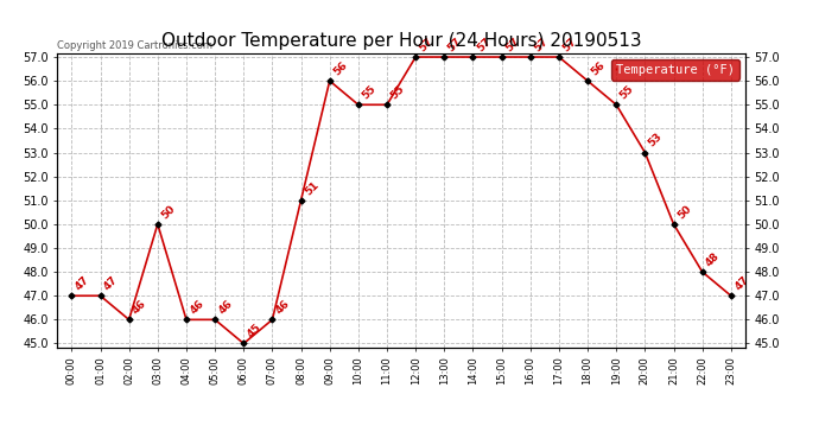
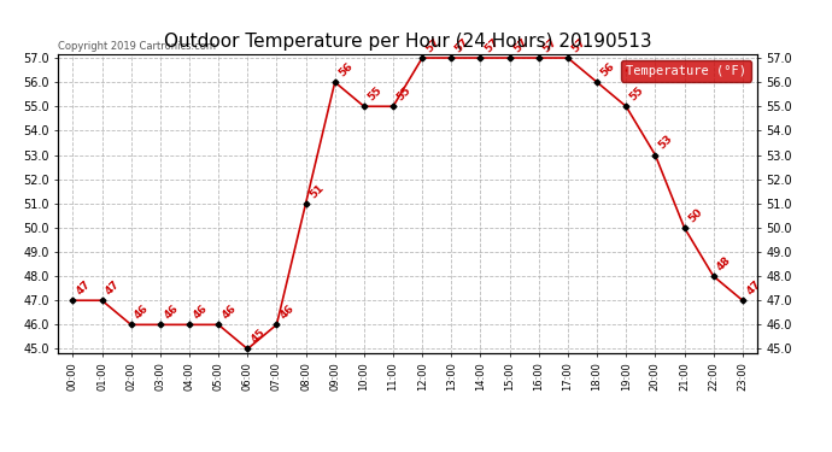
03:00: 50 -> 46
